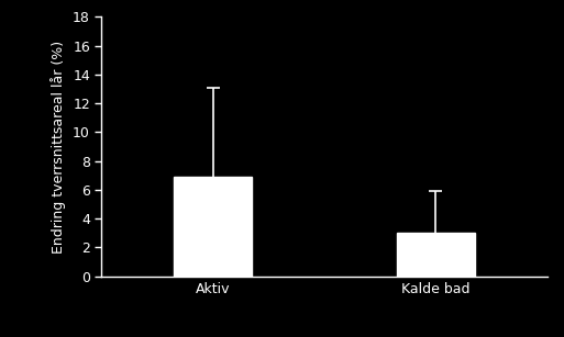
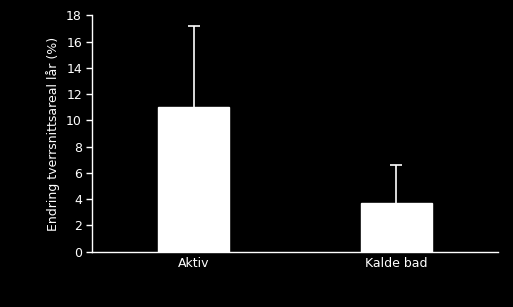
Aktiv: 6.9 -> 11.0
Kalde bad: 3.0 -> 3.7
